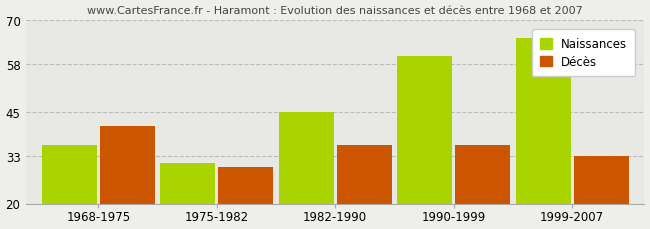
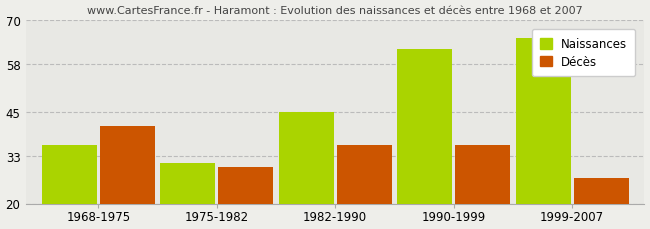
Naissances/1990-1999: 60 -> 62
Décès/1999-2007: 33 -> 27
